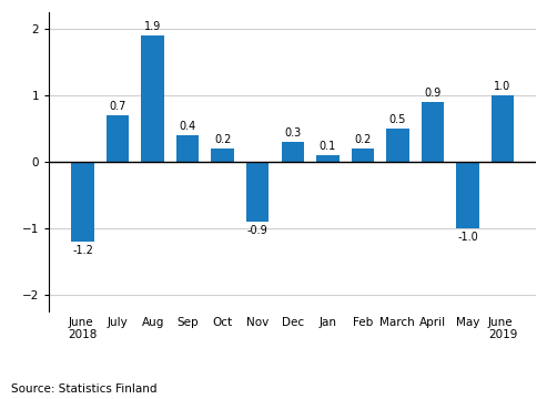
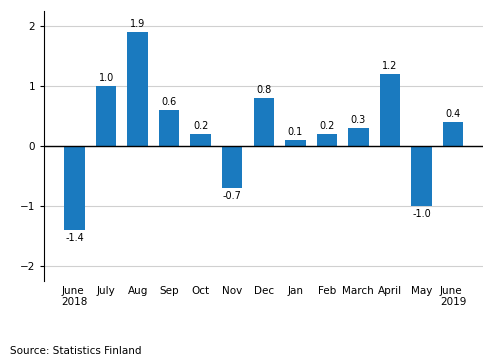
June 2018: -1.2 -> -1.4
July: 0.7 -> 1.0
Sep: 0.4 -> 0.6
Nov: -0.9 -> -0.7
Dec: 0.3 -> 0.8
March: 0.5 -> 0.3
April: 0.9 -> 1.2
June 2019: 1.0 -> 0.4
